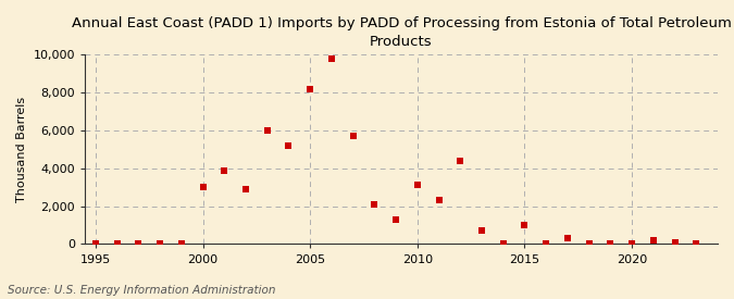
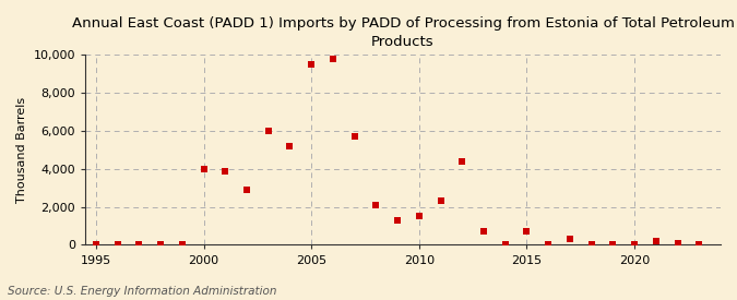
2000: 3,000 -> 4,000
2005: 8,200 -> 9,500
2010: 3,100 -> 1,500
2015: 1,000 -> 700
